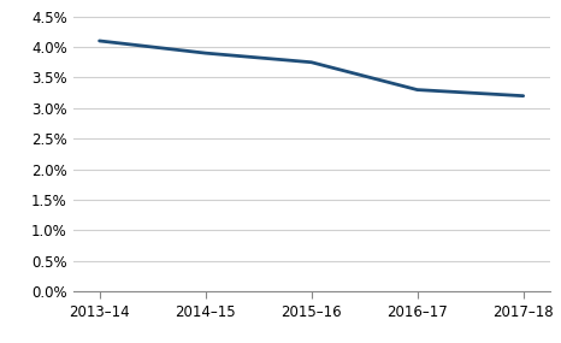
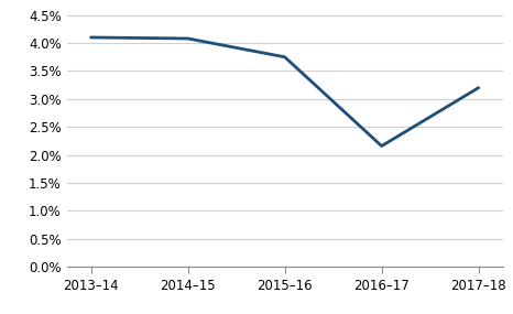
2014–15: 3.90% -> 4.08%
2016–17: 3.30% -> 2.16%
